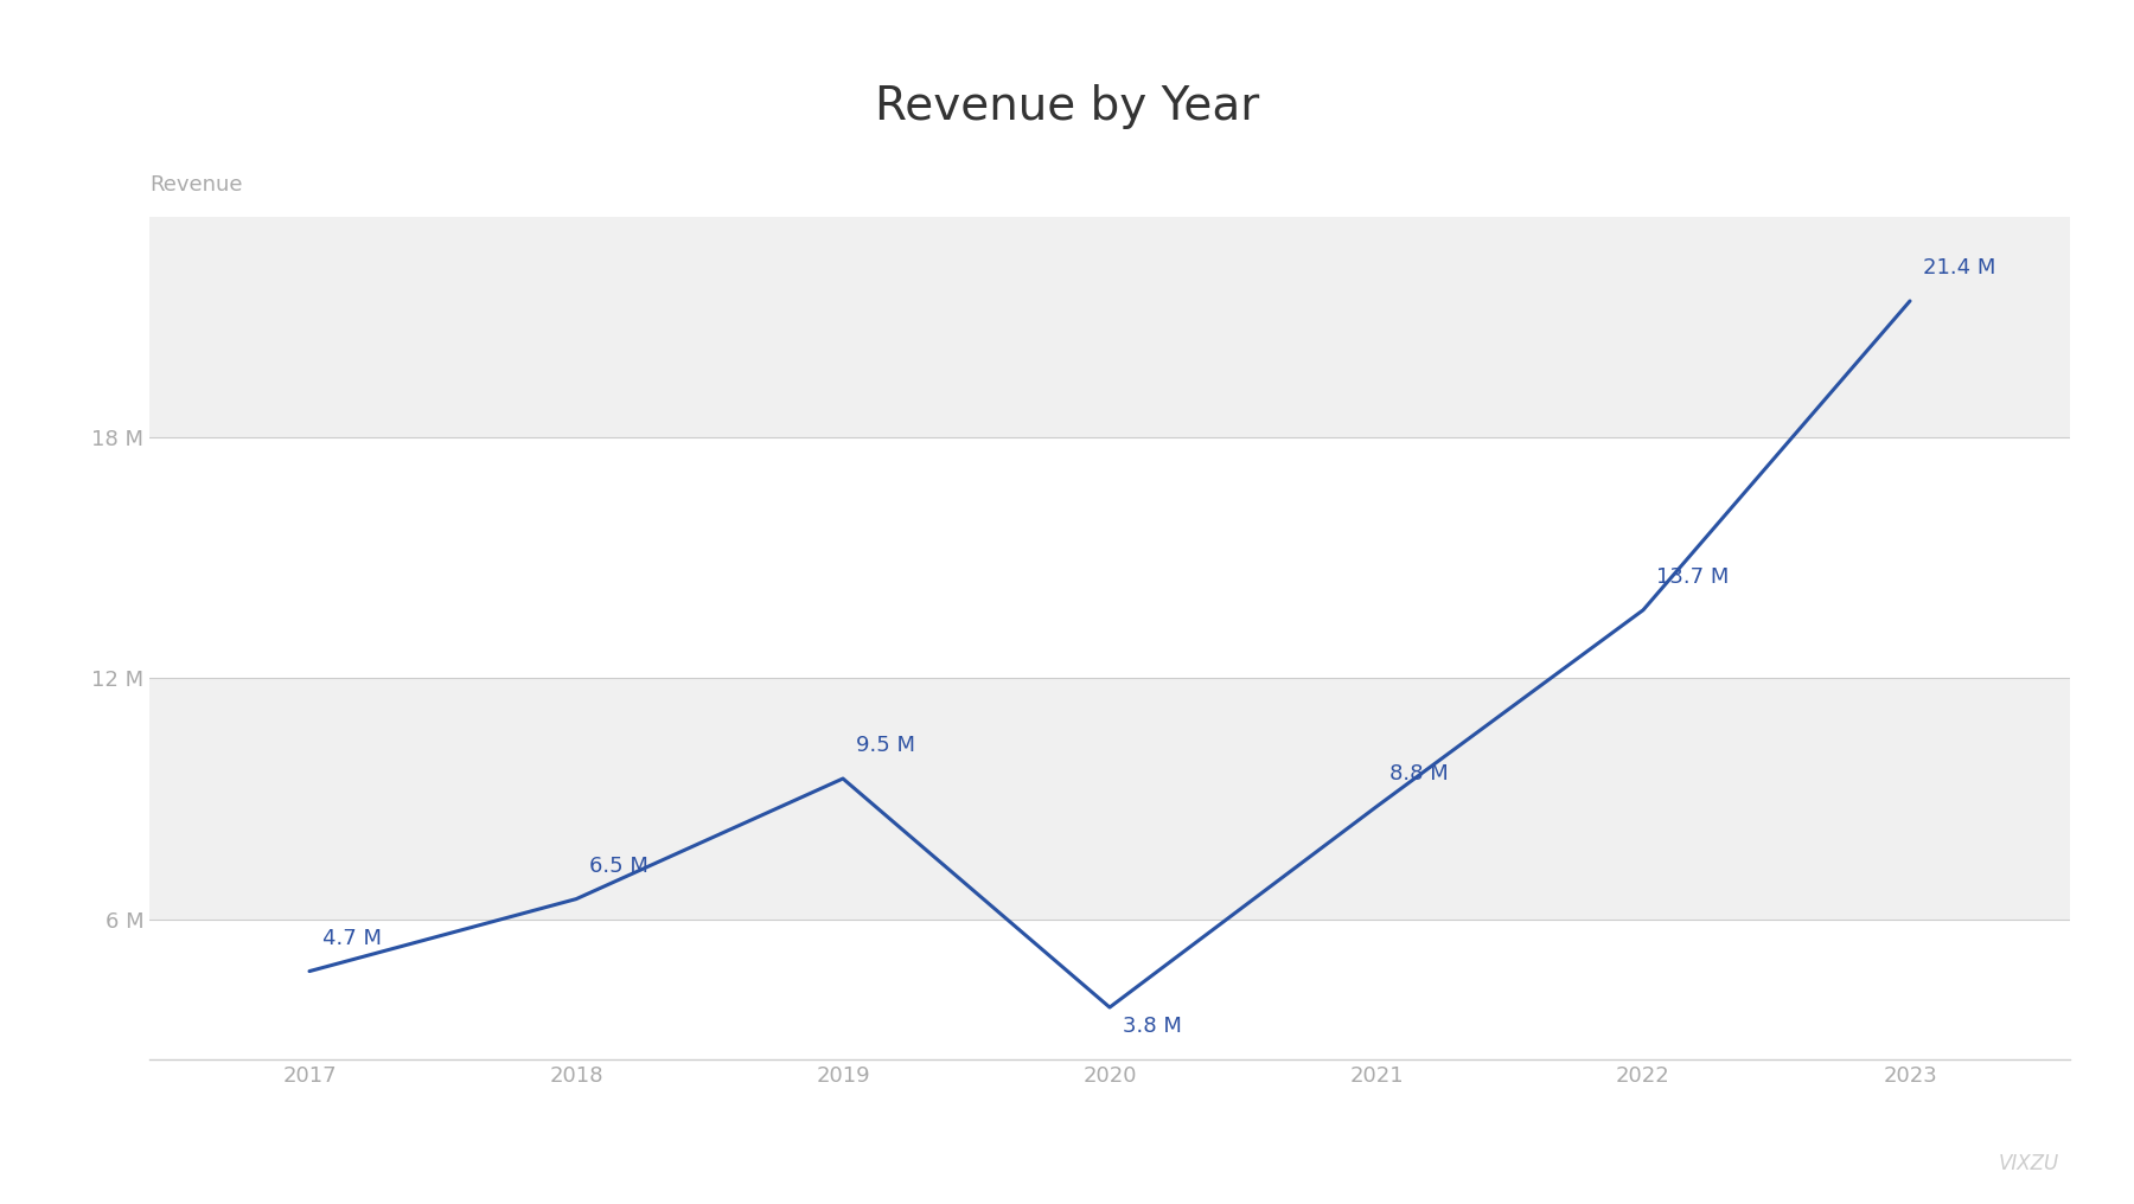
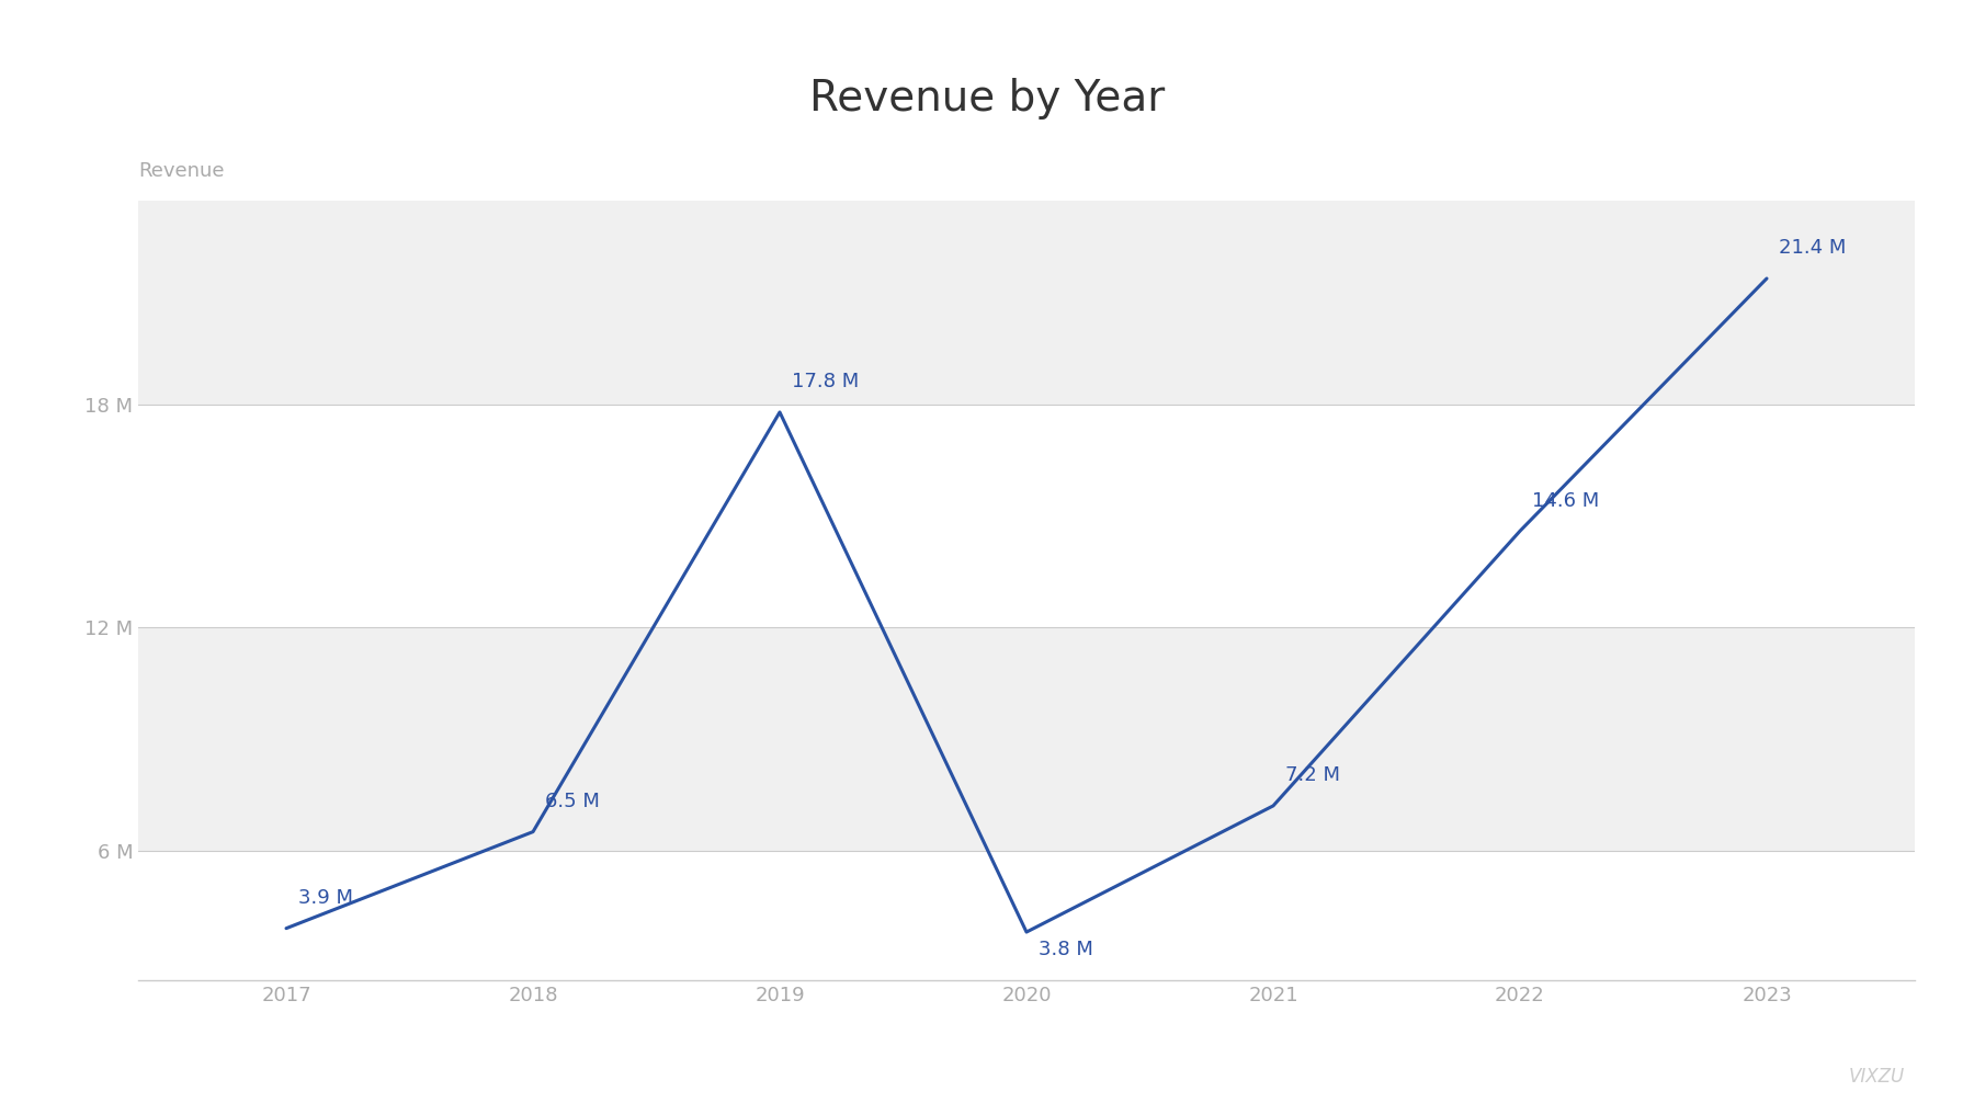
2017: 4.7 -> 3.9
2019: 9.5 -> 17.8
2021: 8.8 -> 7.2
2022: 13.7 -> 14.6
